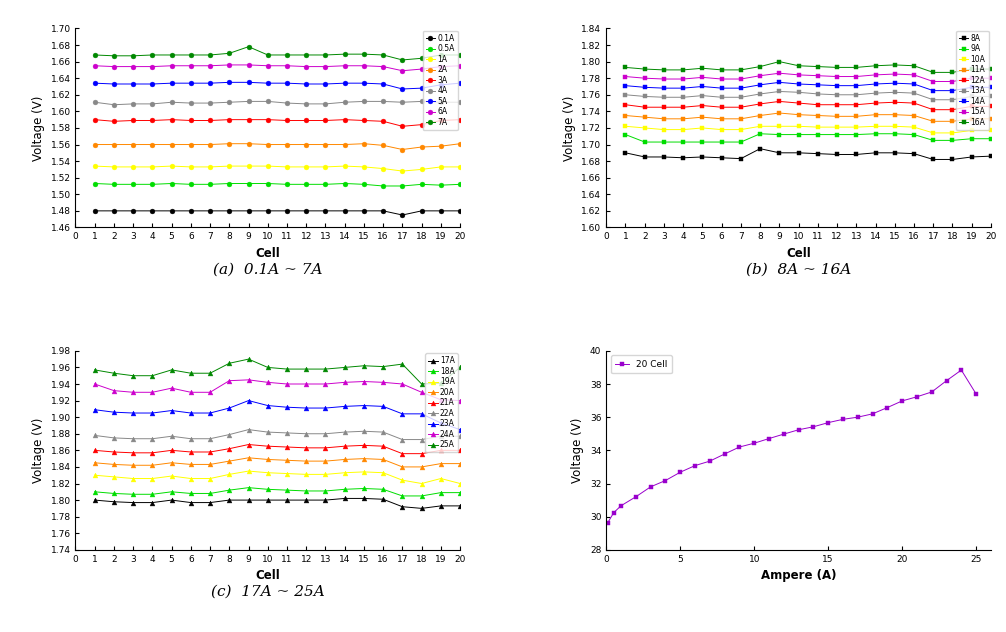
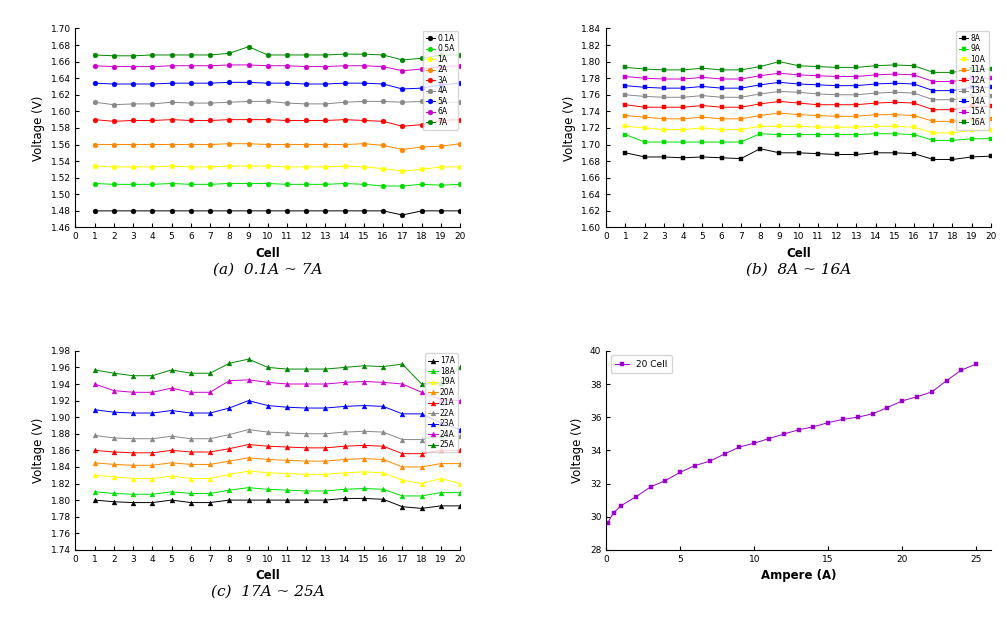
25: 37.4 -> 39.2
